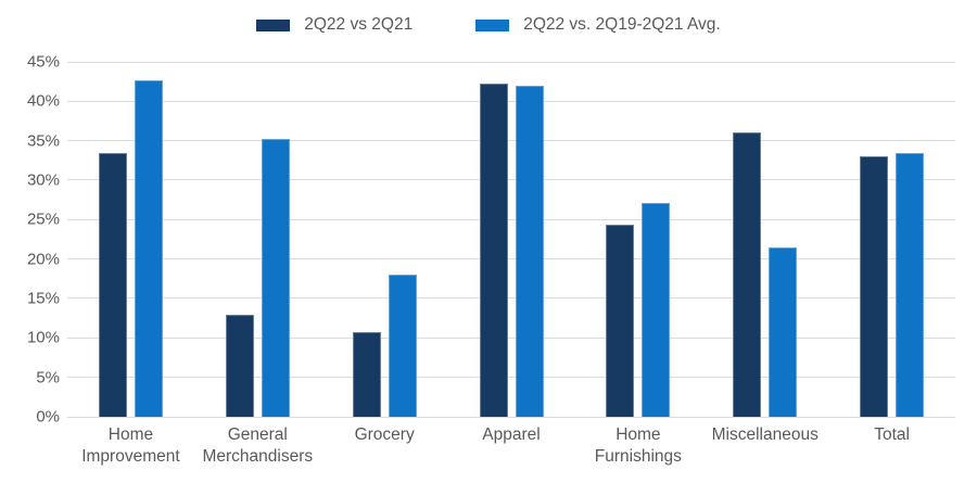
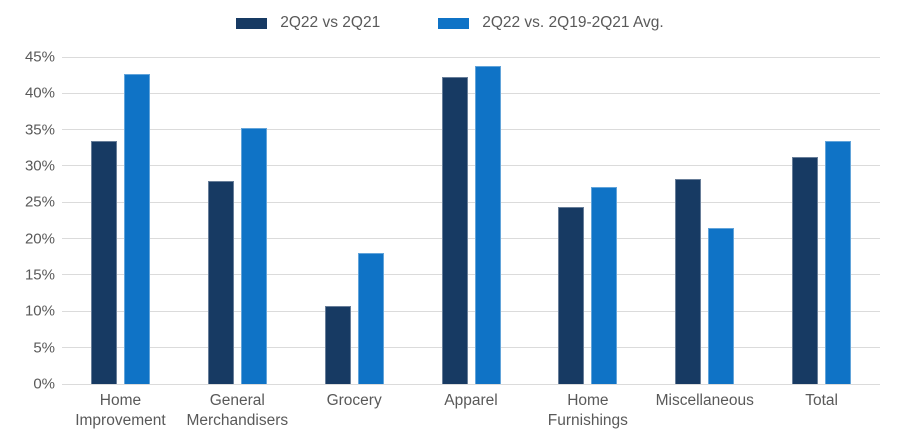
2Q22 vs 2Q21/General Merchandisers: 13% -> 28%
2Q22 vs. 2Q19-2Q21 Avg./Apparel: 42% -> 44%
2Q22 vs 2Q21/Miscellaneous: 36% -> 28%
2Q22 vs 2Q21/Total: 33% -> 31%
